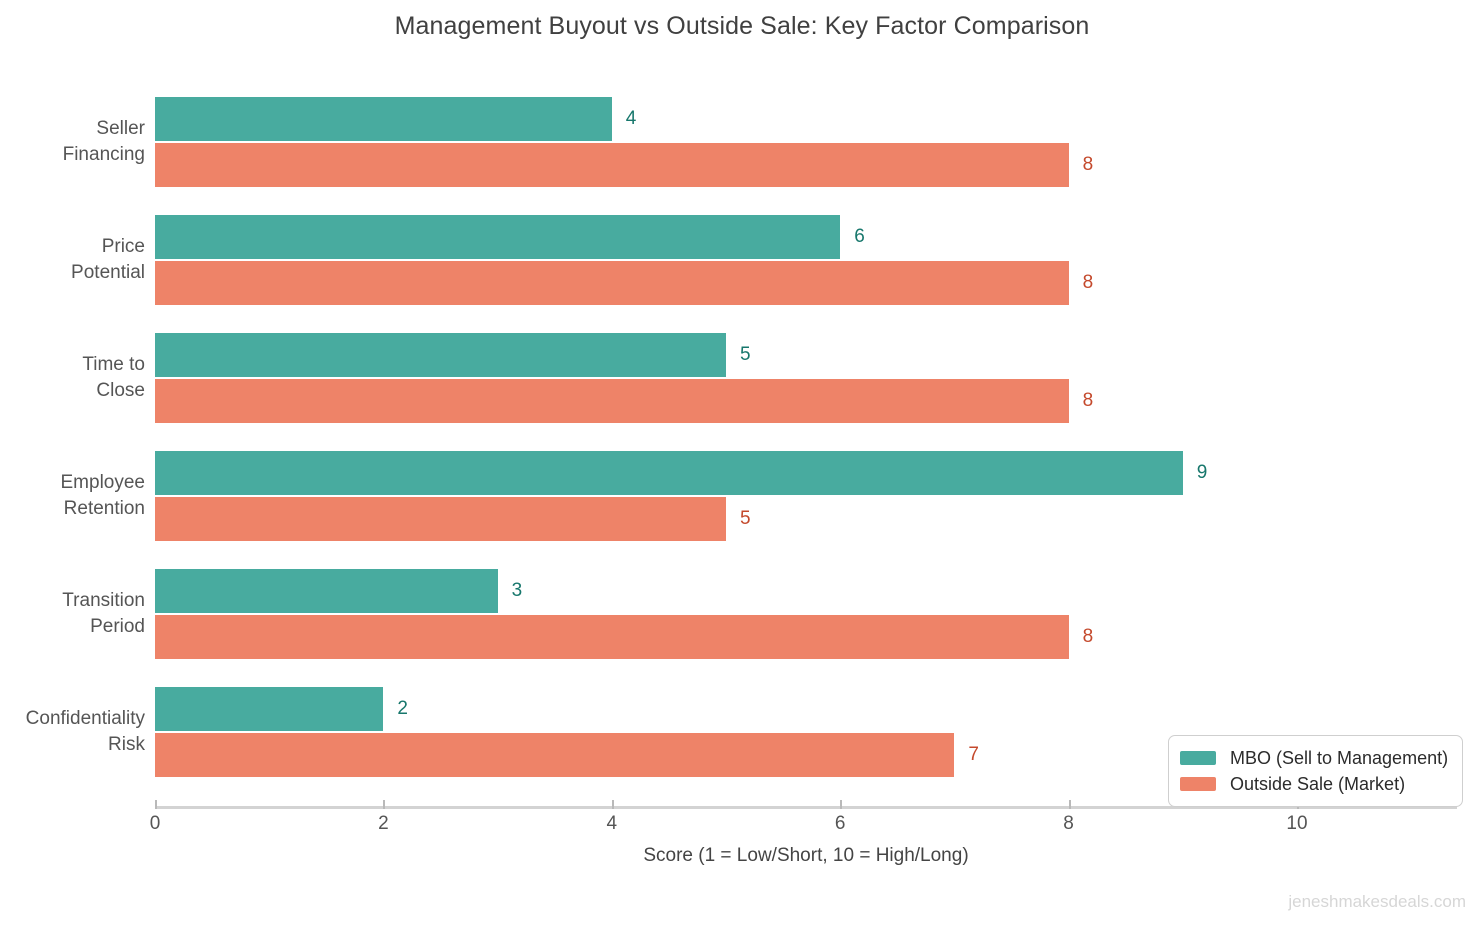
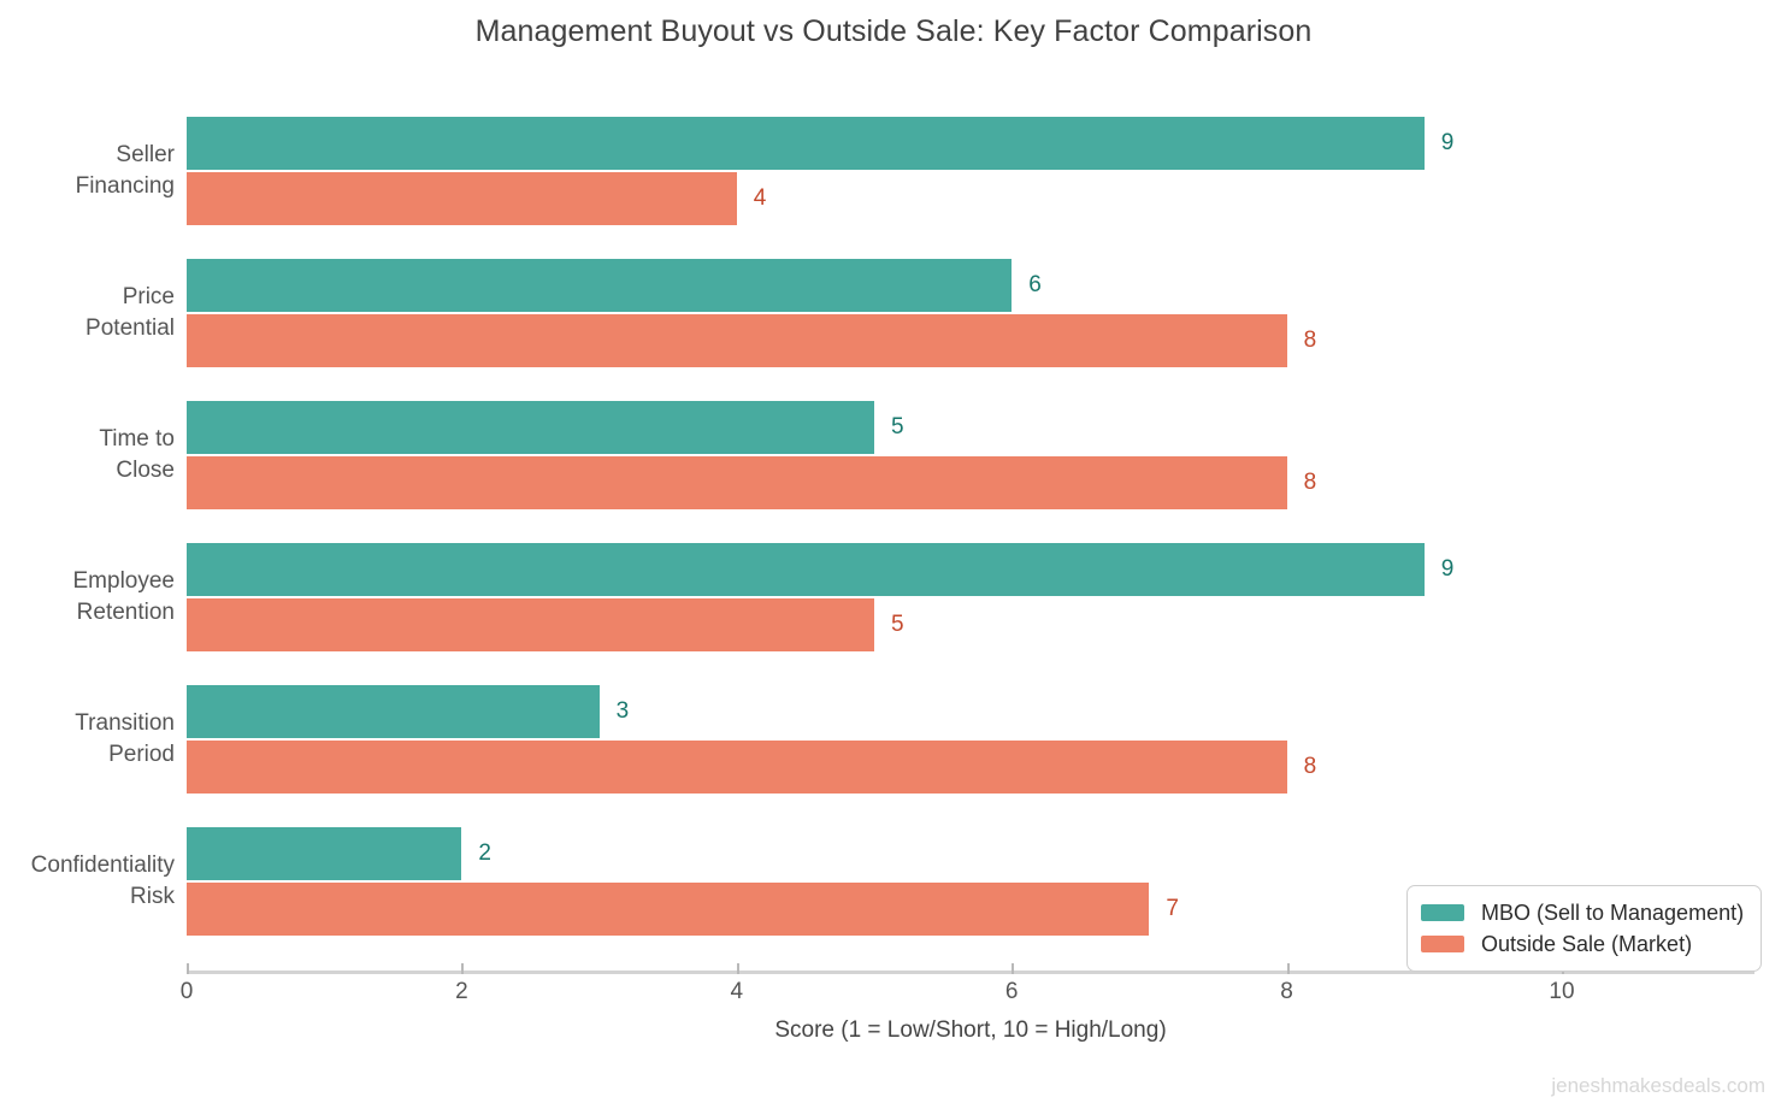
MBO (Sell to Management)/Seller Financing: 4 -> 9
Outside Sale (Market)/Seller Financing: 8 -> 4
